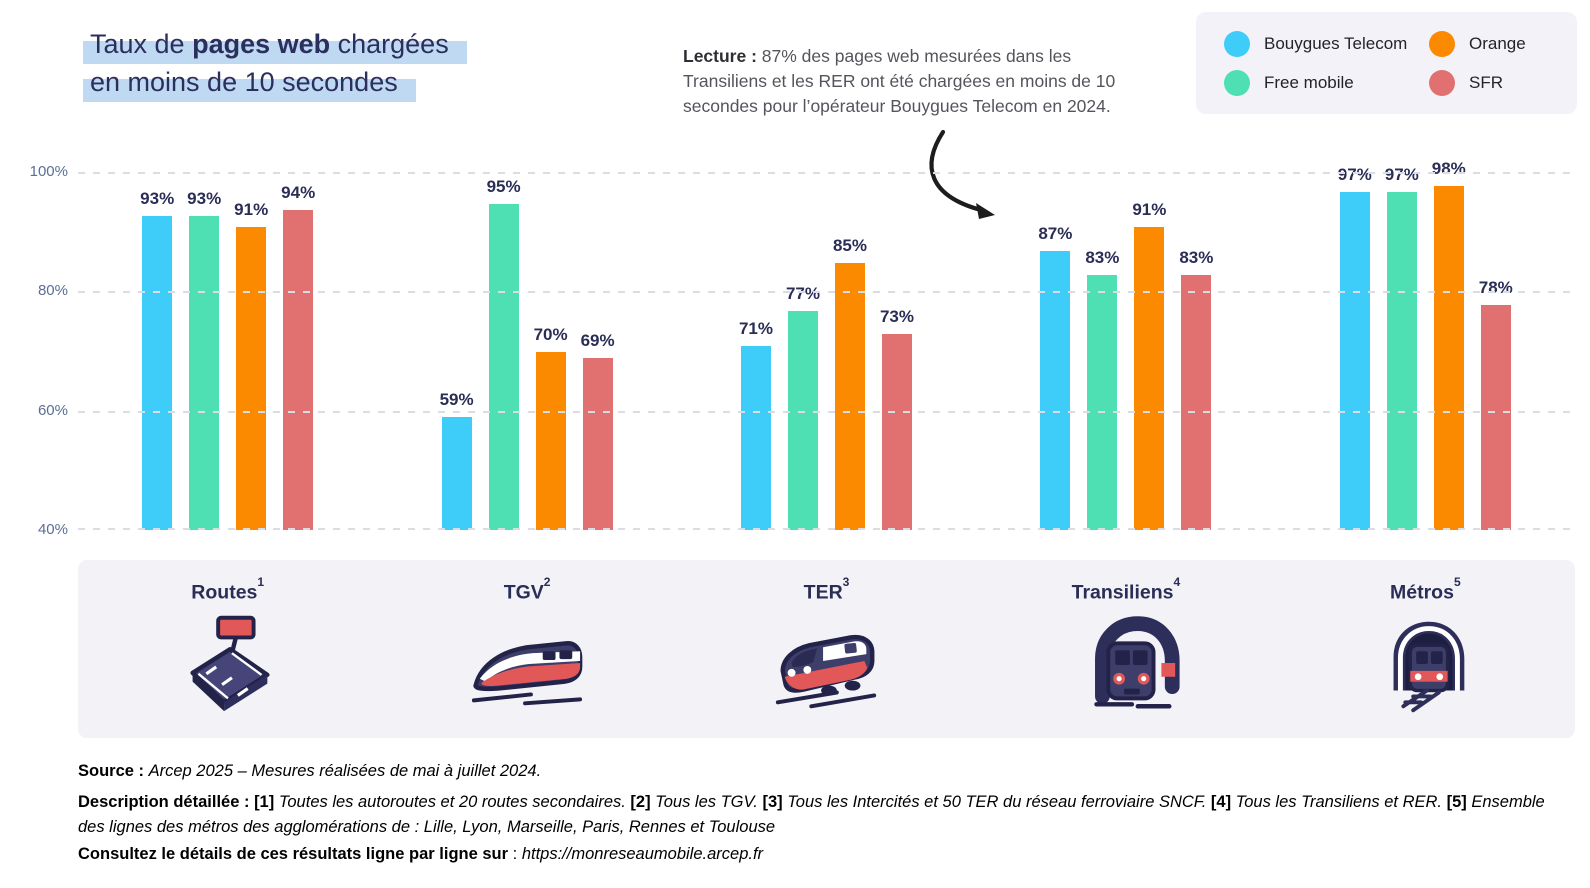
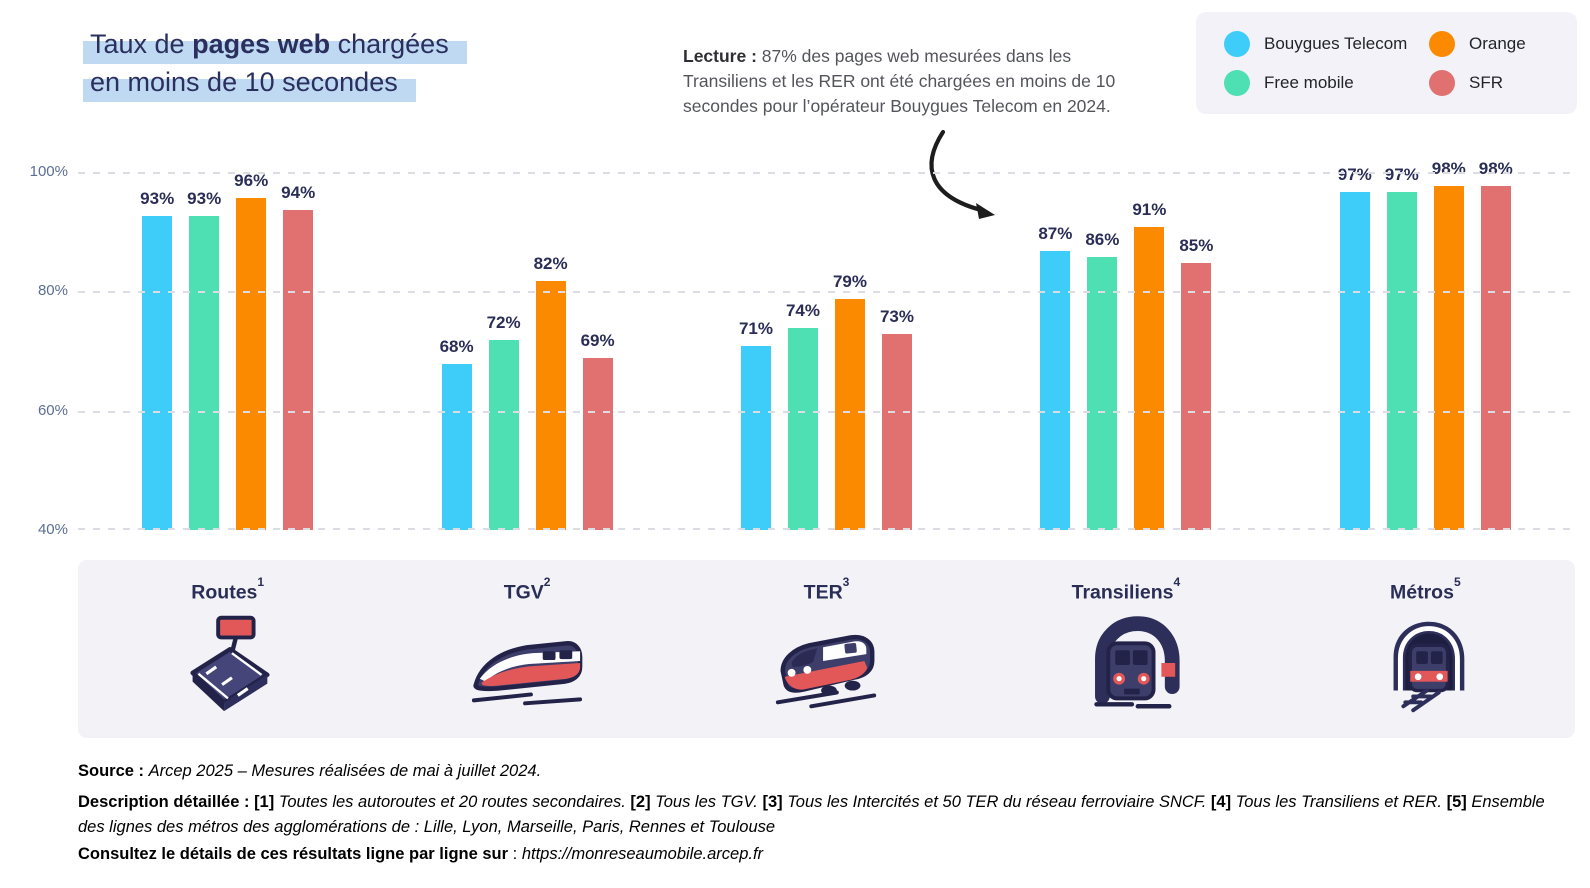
Orange/Routes: 91% -> 96%
Bouygues Telecom/TGV: 59% -> 68%
Free mobile/TGV: 95% -> 72%
Orange/TGV: 70% -> 82%
Free mobile/TER: 77% -> 74%
Orange/TER: 85% -> 79%
Free mobile/Transiliens: 83% -> 86%
SFR/Transiliens: 83% -> 85%
SFR/Métros: 78% -> 98%
